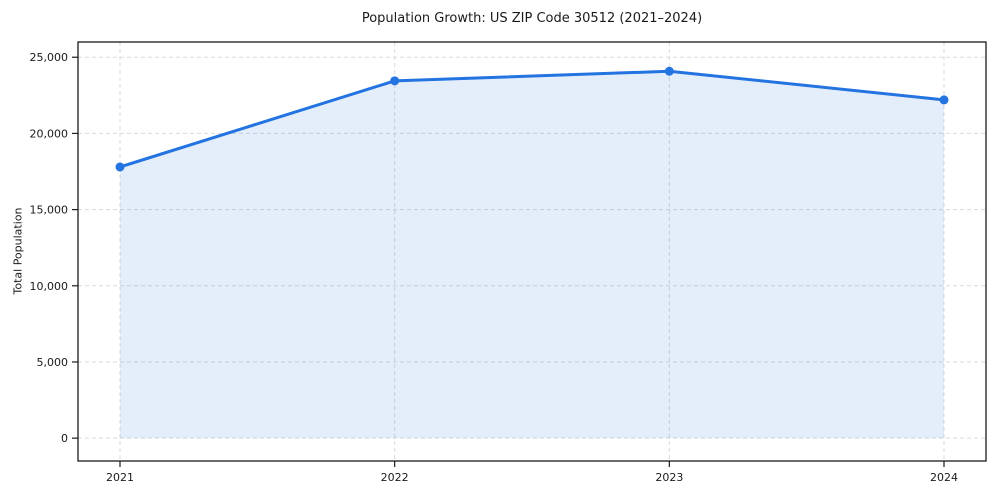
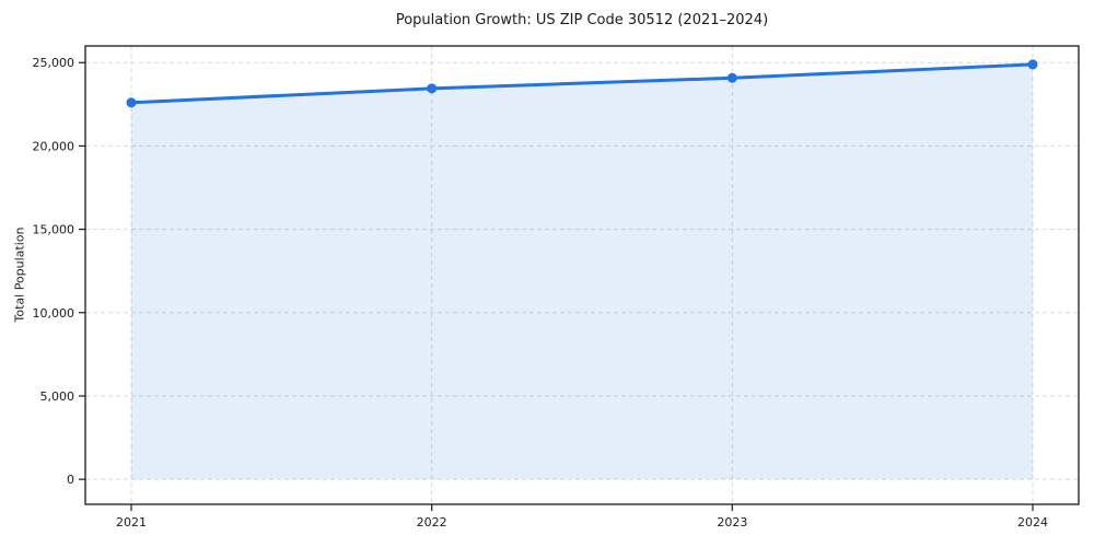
2021: 17800 -> 22600
2024: 22200 -> 24900
